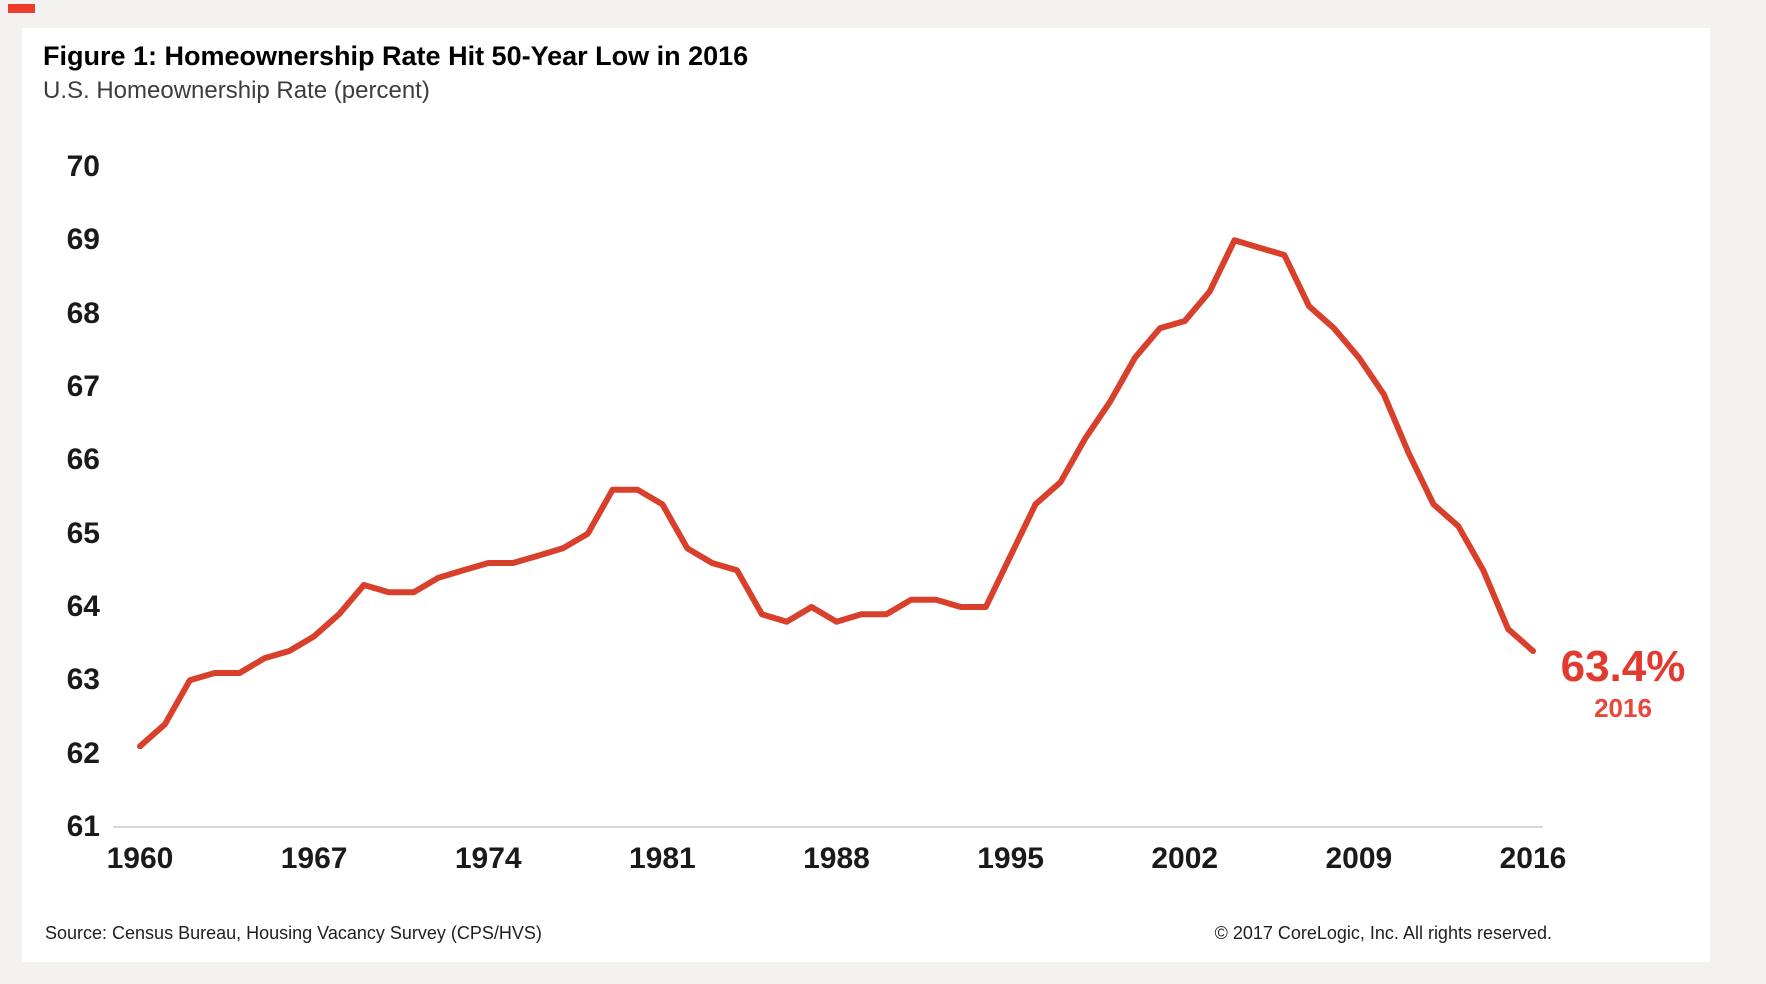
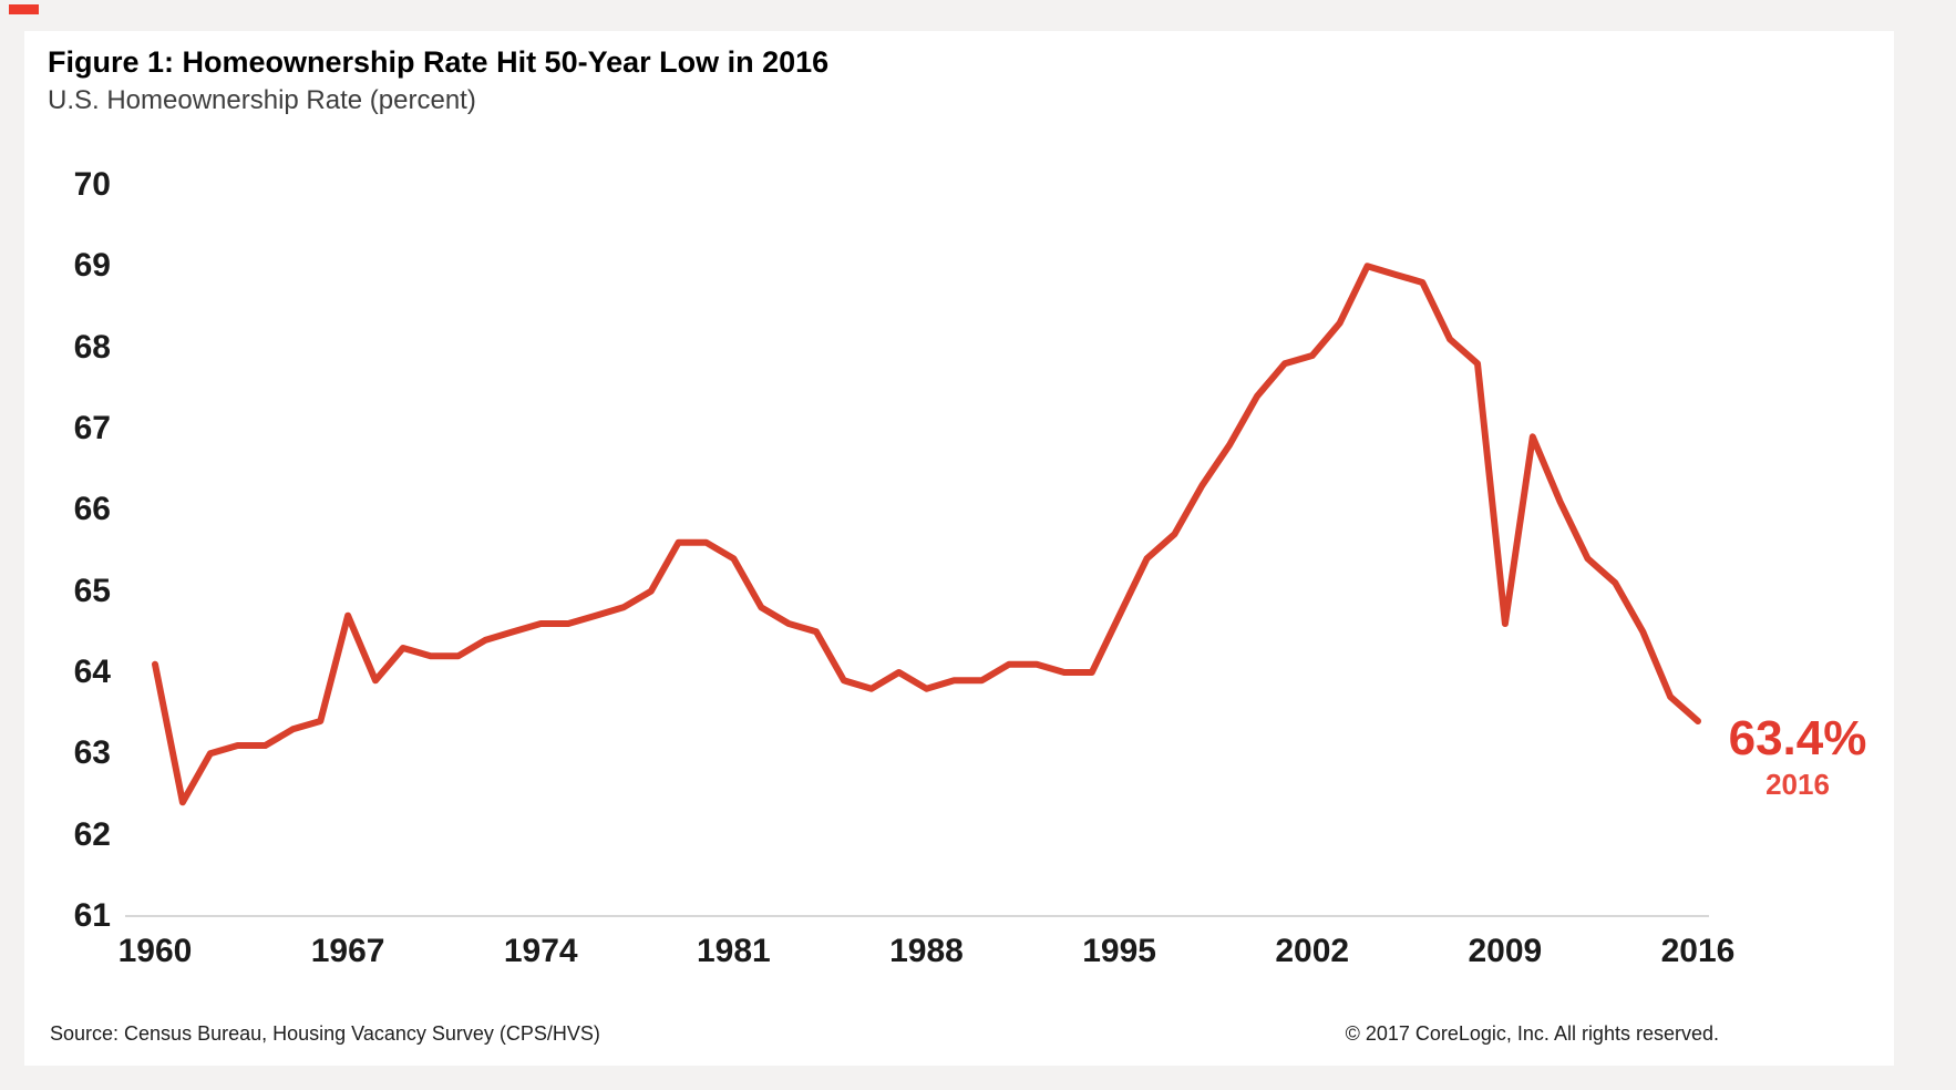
1960: 62.1 -> 64.1
1967: 63.6 -> 64.7
2009: 67.4 -> 64.6
